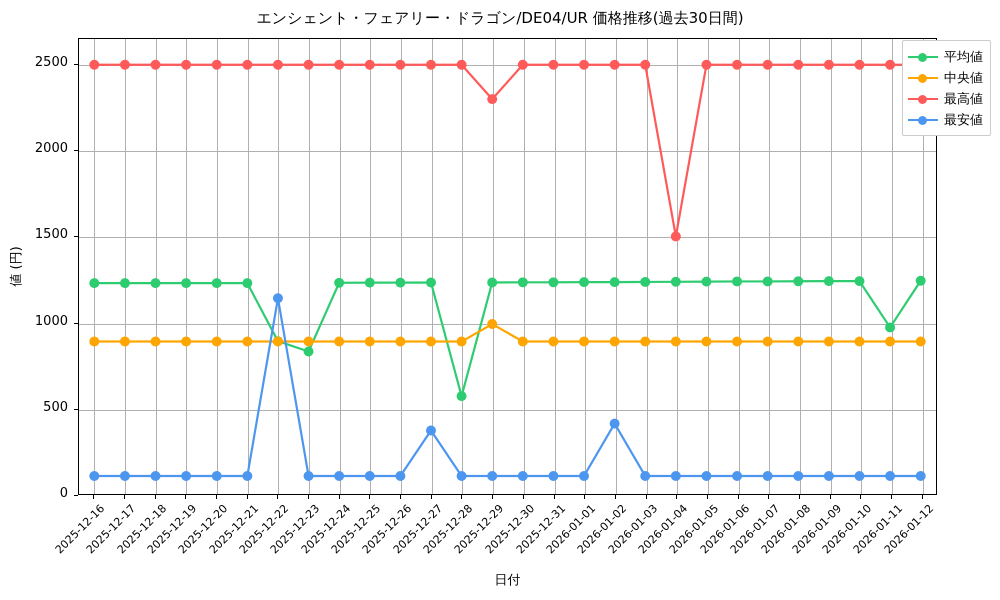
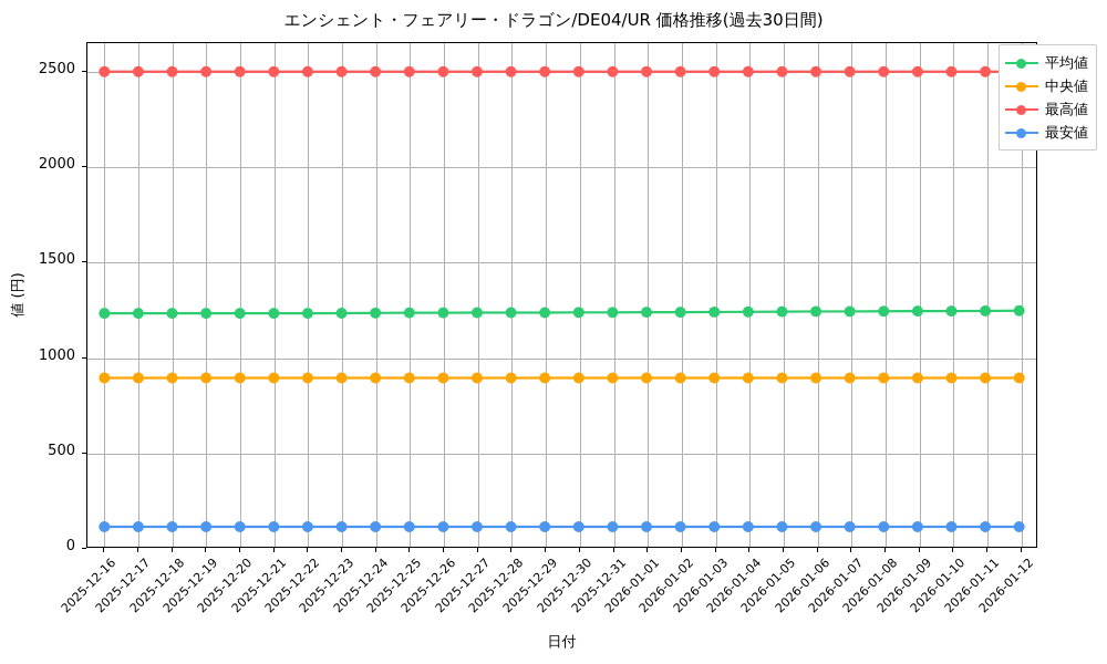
平均値/2025-12-22: 890 -> 1230
最安値/2025-12-22: 1140 -> 100
平均値/2025-12-23: 830 -> 1230
最安値/2025-12-27: 370 -> 100
平均値/2025-12-28: 570 -> 1230
中央値/2025-12-29: 990 -> 890
最高値/2025-12-29: 2300 -> 2500
最安値/2026-01-02: 410 -> 100
最高値/2026-01-04: 1500 -> 2500
平均値/2026-01-11: 970 -> 1240
